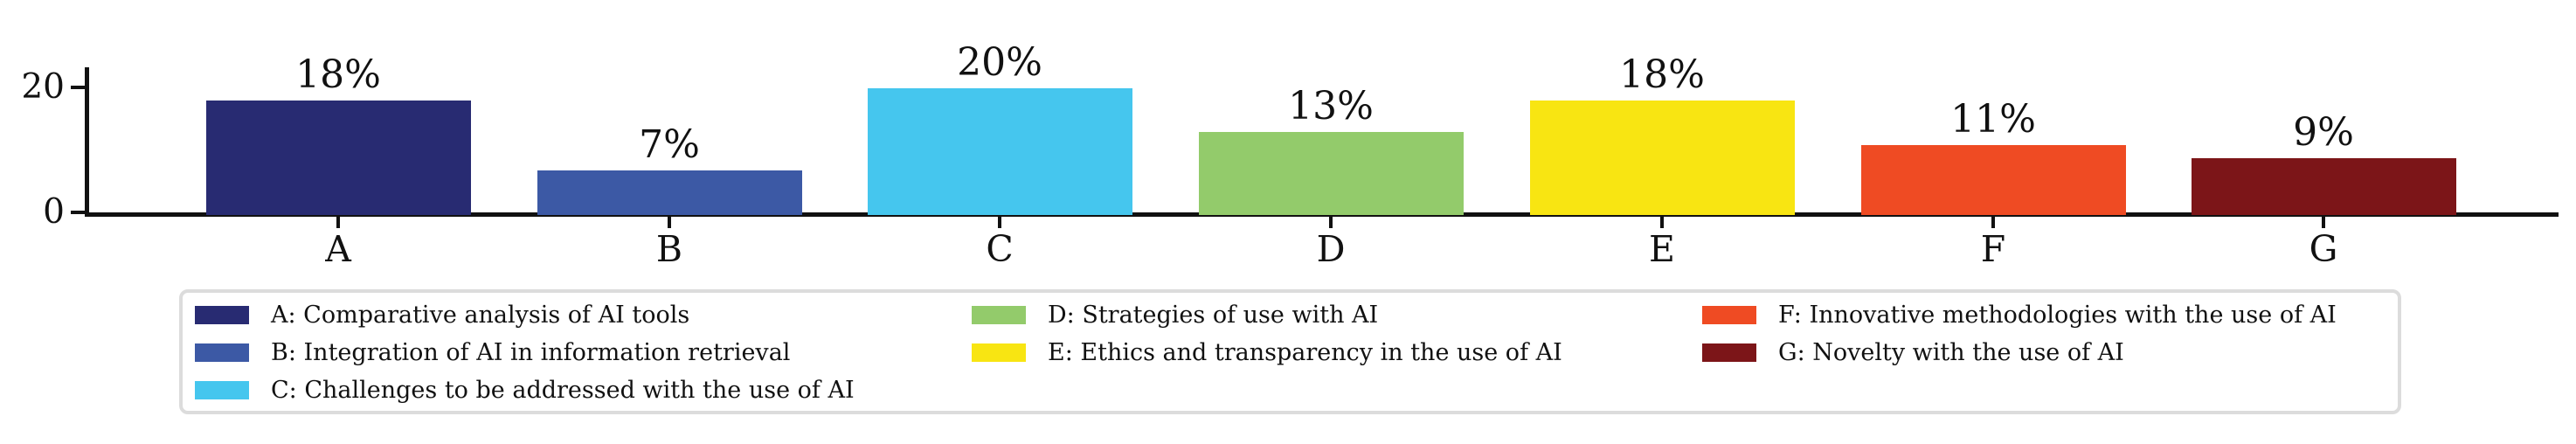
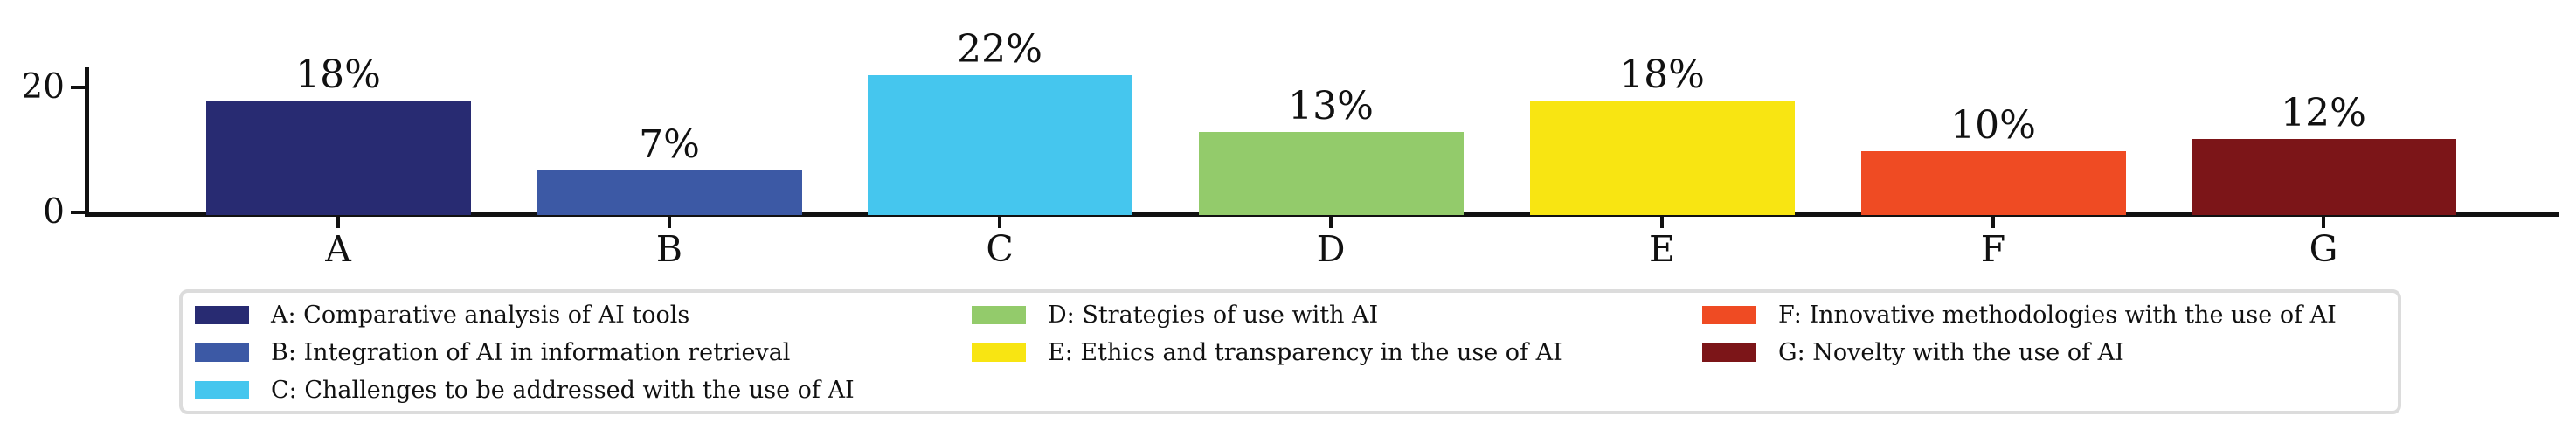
C: 20% -> 22%
F: 11% -> 10%
G: 9% -> 12%
